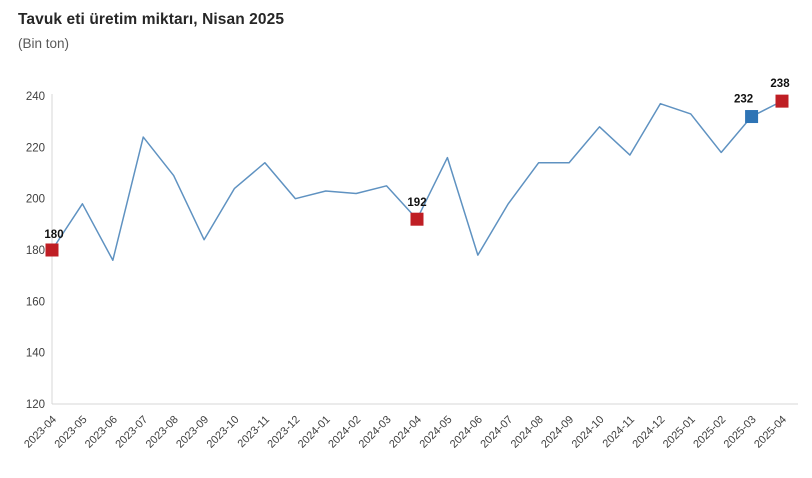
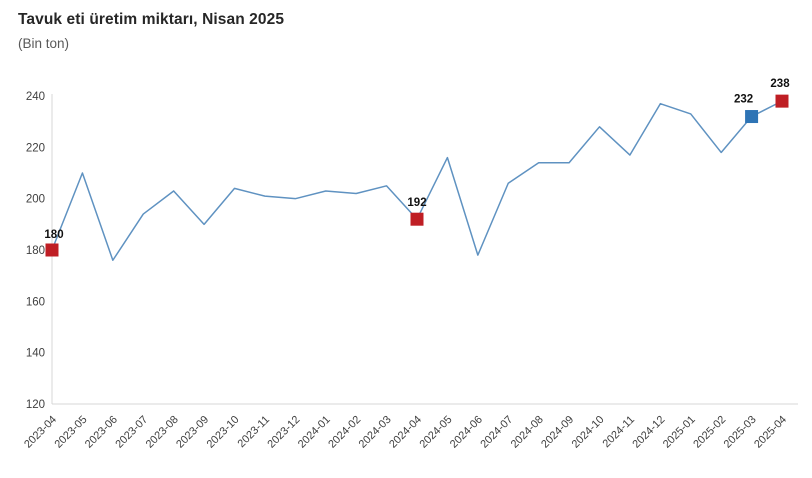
2023-05: 198 -> 210
2023-07: 224 -> 194
2023-08: 209 -> 203
2023-09: 184 -> 190
2023-11: 214 -> 201
2024-07: 198 -> 206
